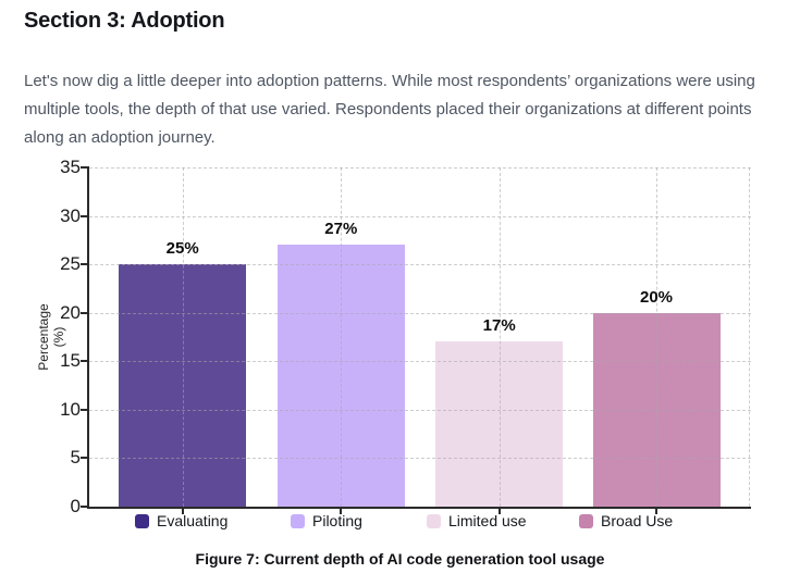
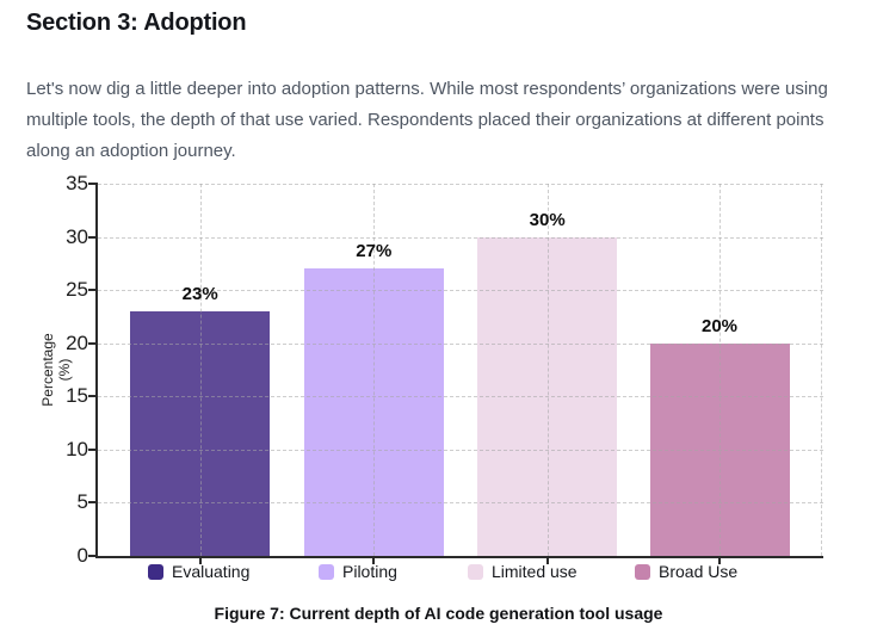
Evaluating: 25% -> 23%
Limited use: 17% -> 30%
